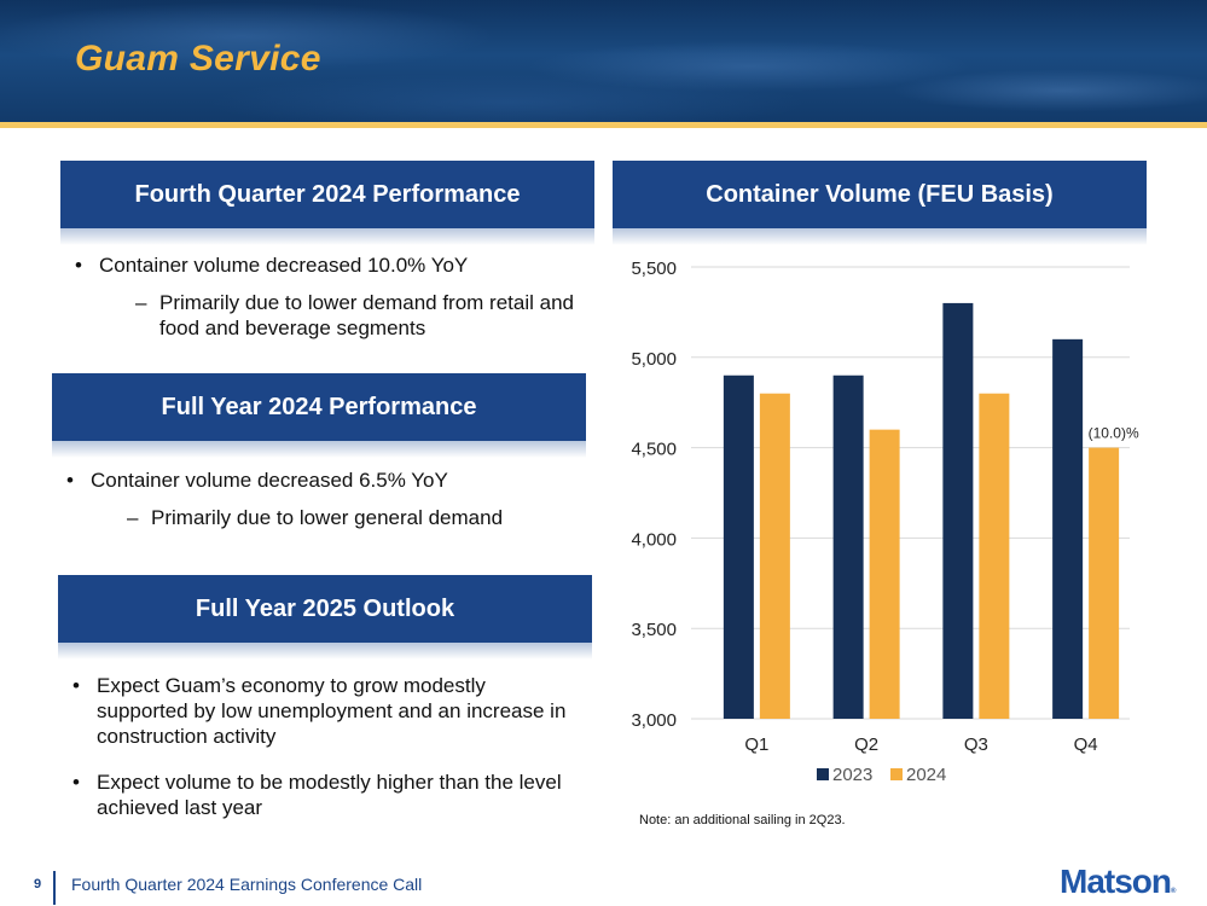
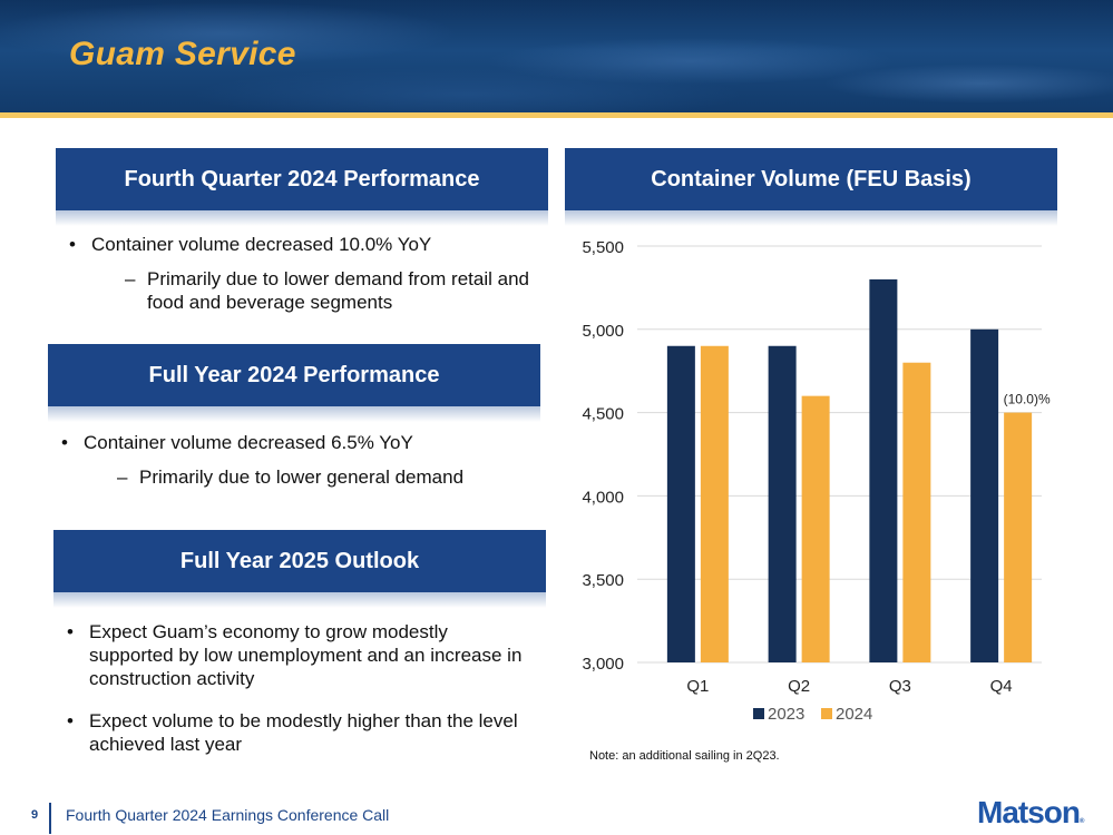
2024/Q1: 4800 -> 4900
2023/Q4: 5100 -> 5000
